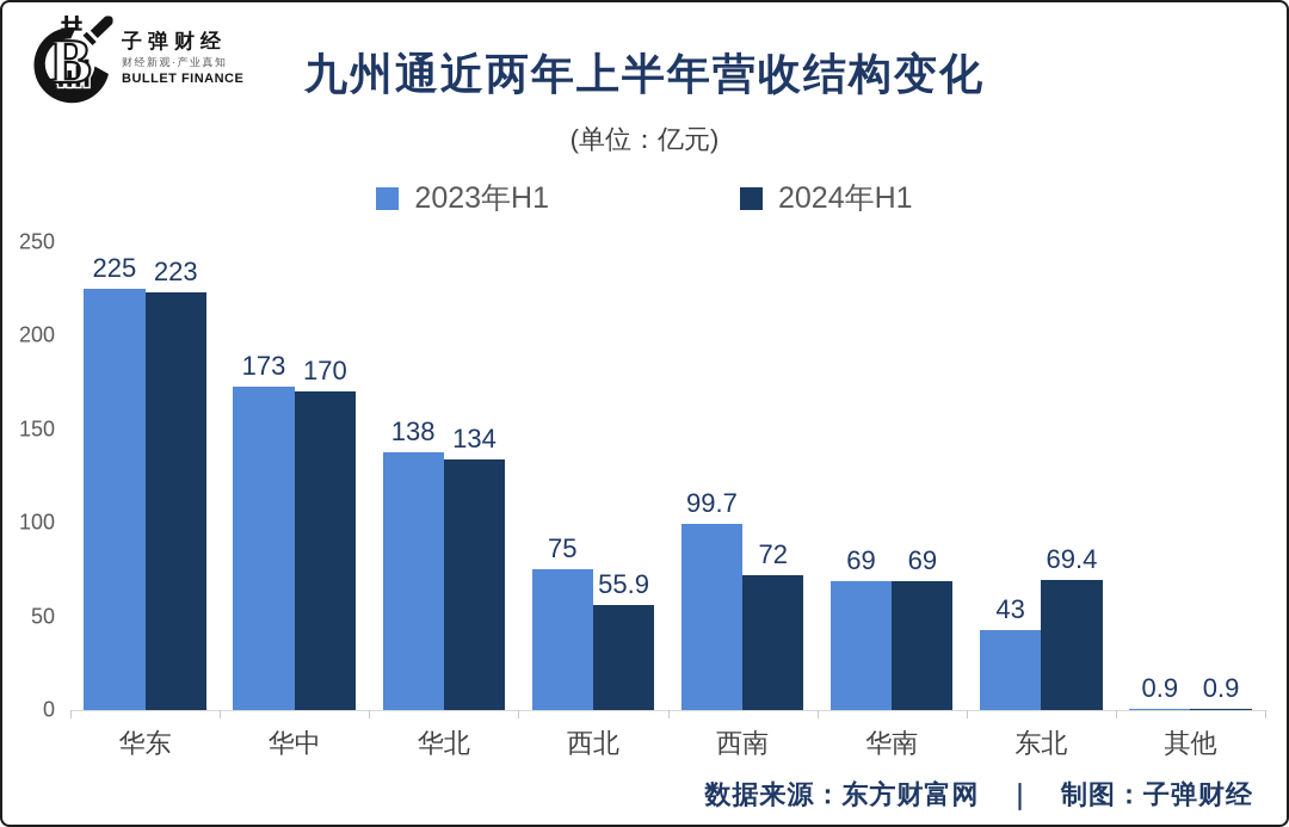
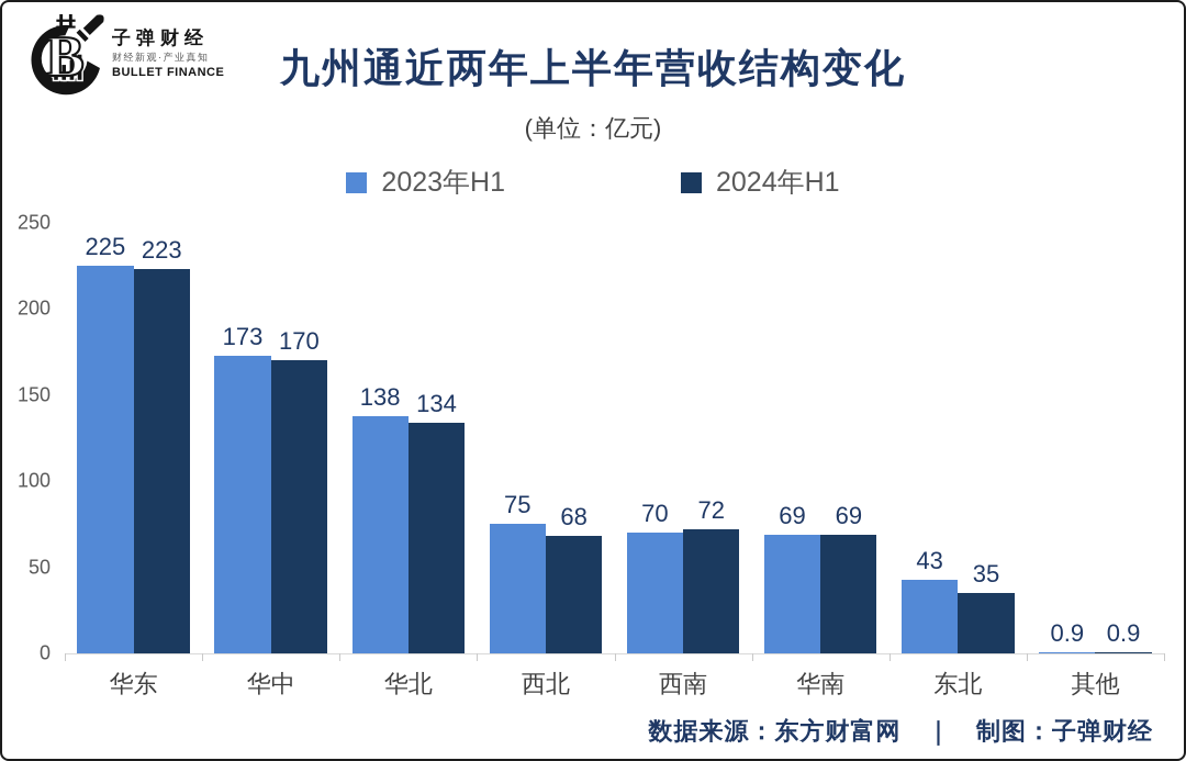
2024年H1/西北: 55.9 -> 68
2023年H1/西南: 99.7 -> 70
2024年H1/东北: 69.4 -> 35
